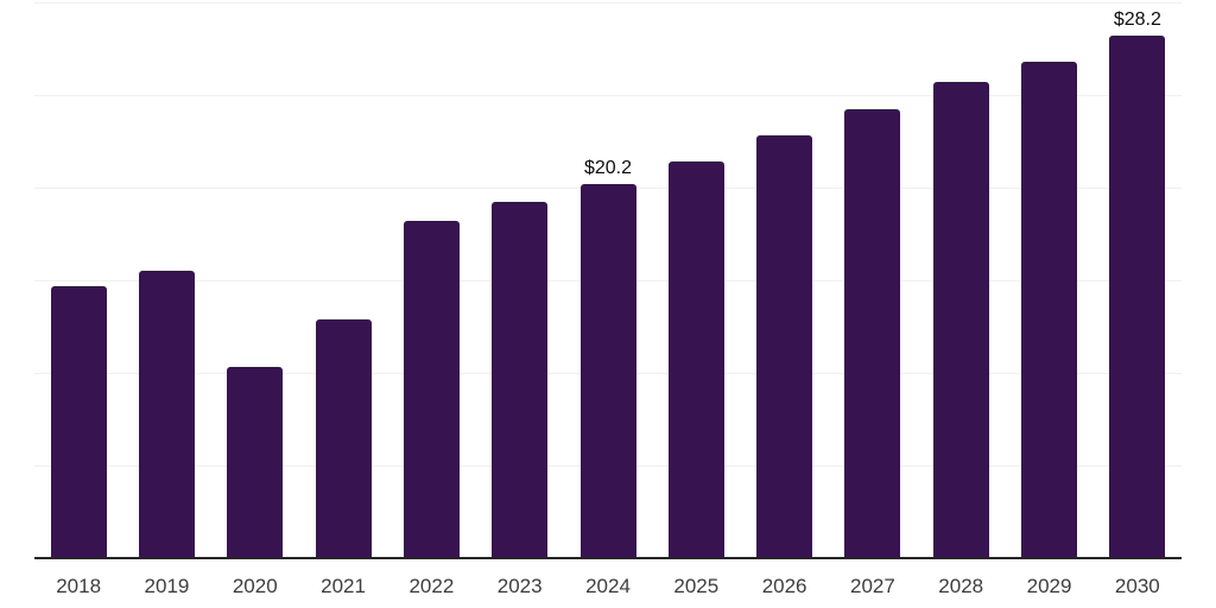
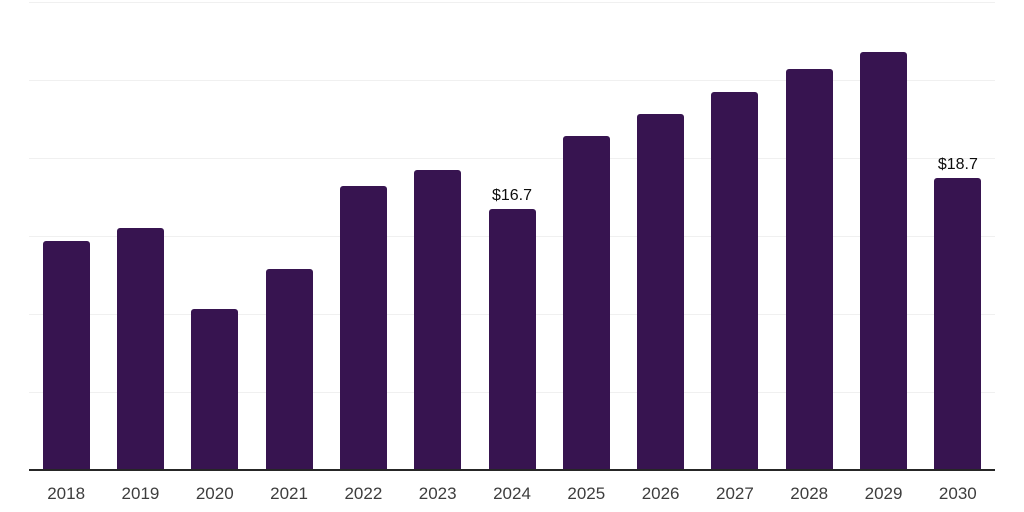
2024: $20.2 -> $16.7
2030: $28.2 -> $18.7
